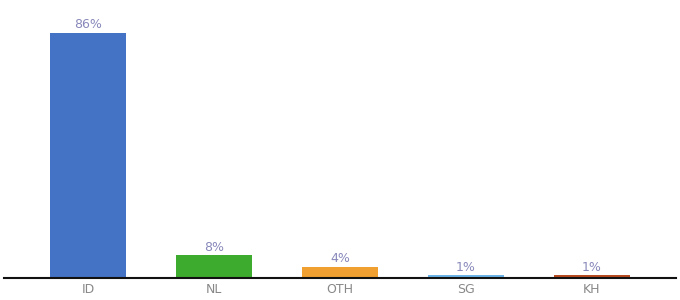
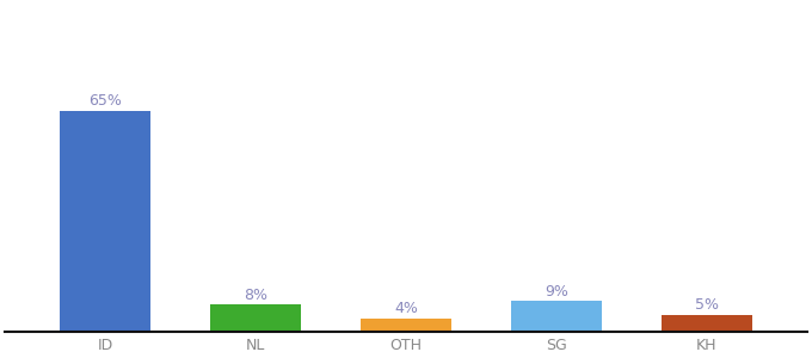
ID: 86% -> 65%
SG: 1% -> 9%
KH: 1% -> 5%
